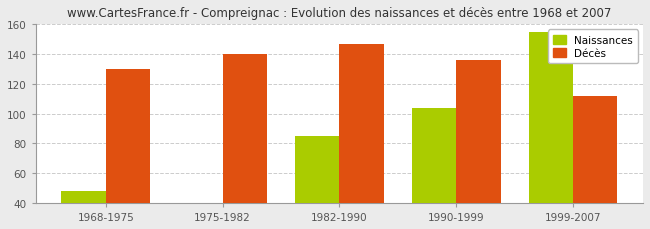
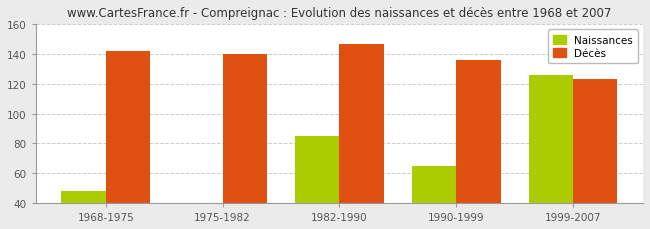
Décès/1968-1975: 130 -> 142
Naissances/1990-1999: 104 -> 65
Naissances/1999-2007: 155 -> 126
Décès/1999-2007: 112 -> 123
